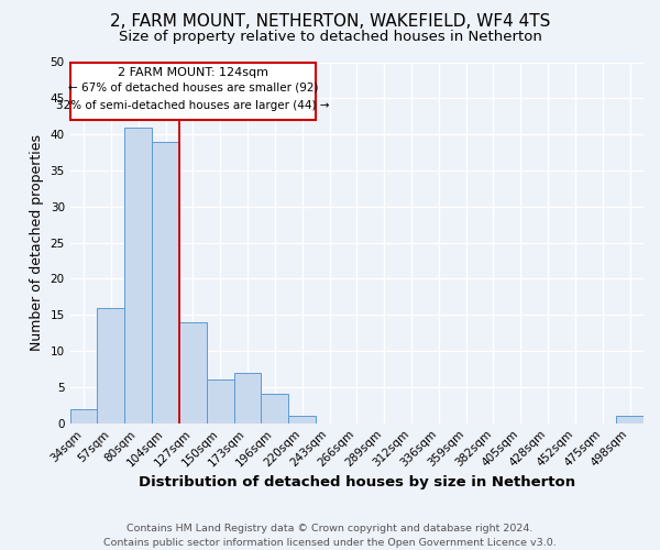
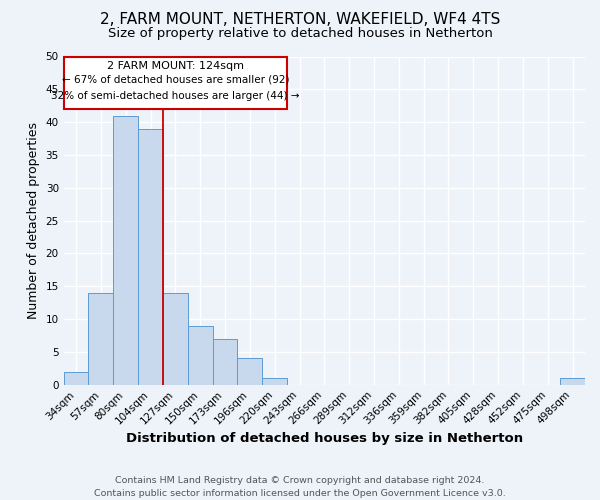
57sqm: 16 -> 14
150sqm: 6 -> 9
